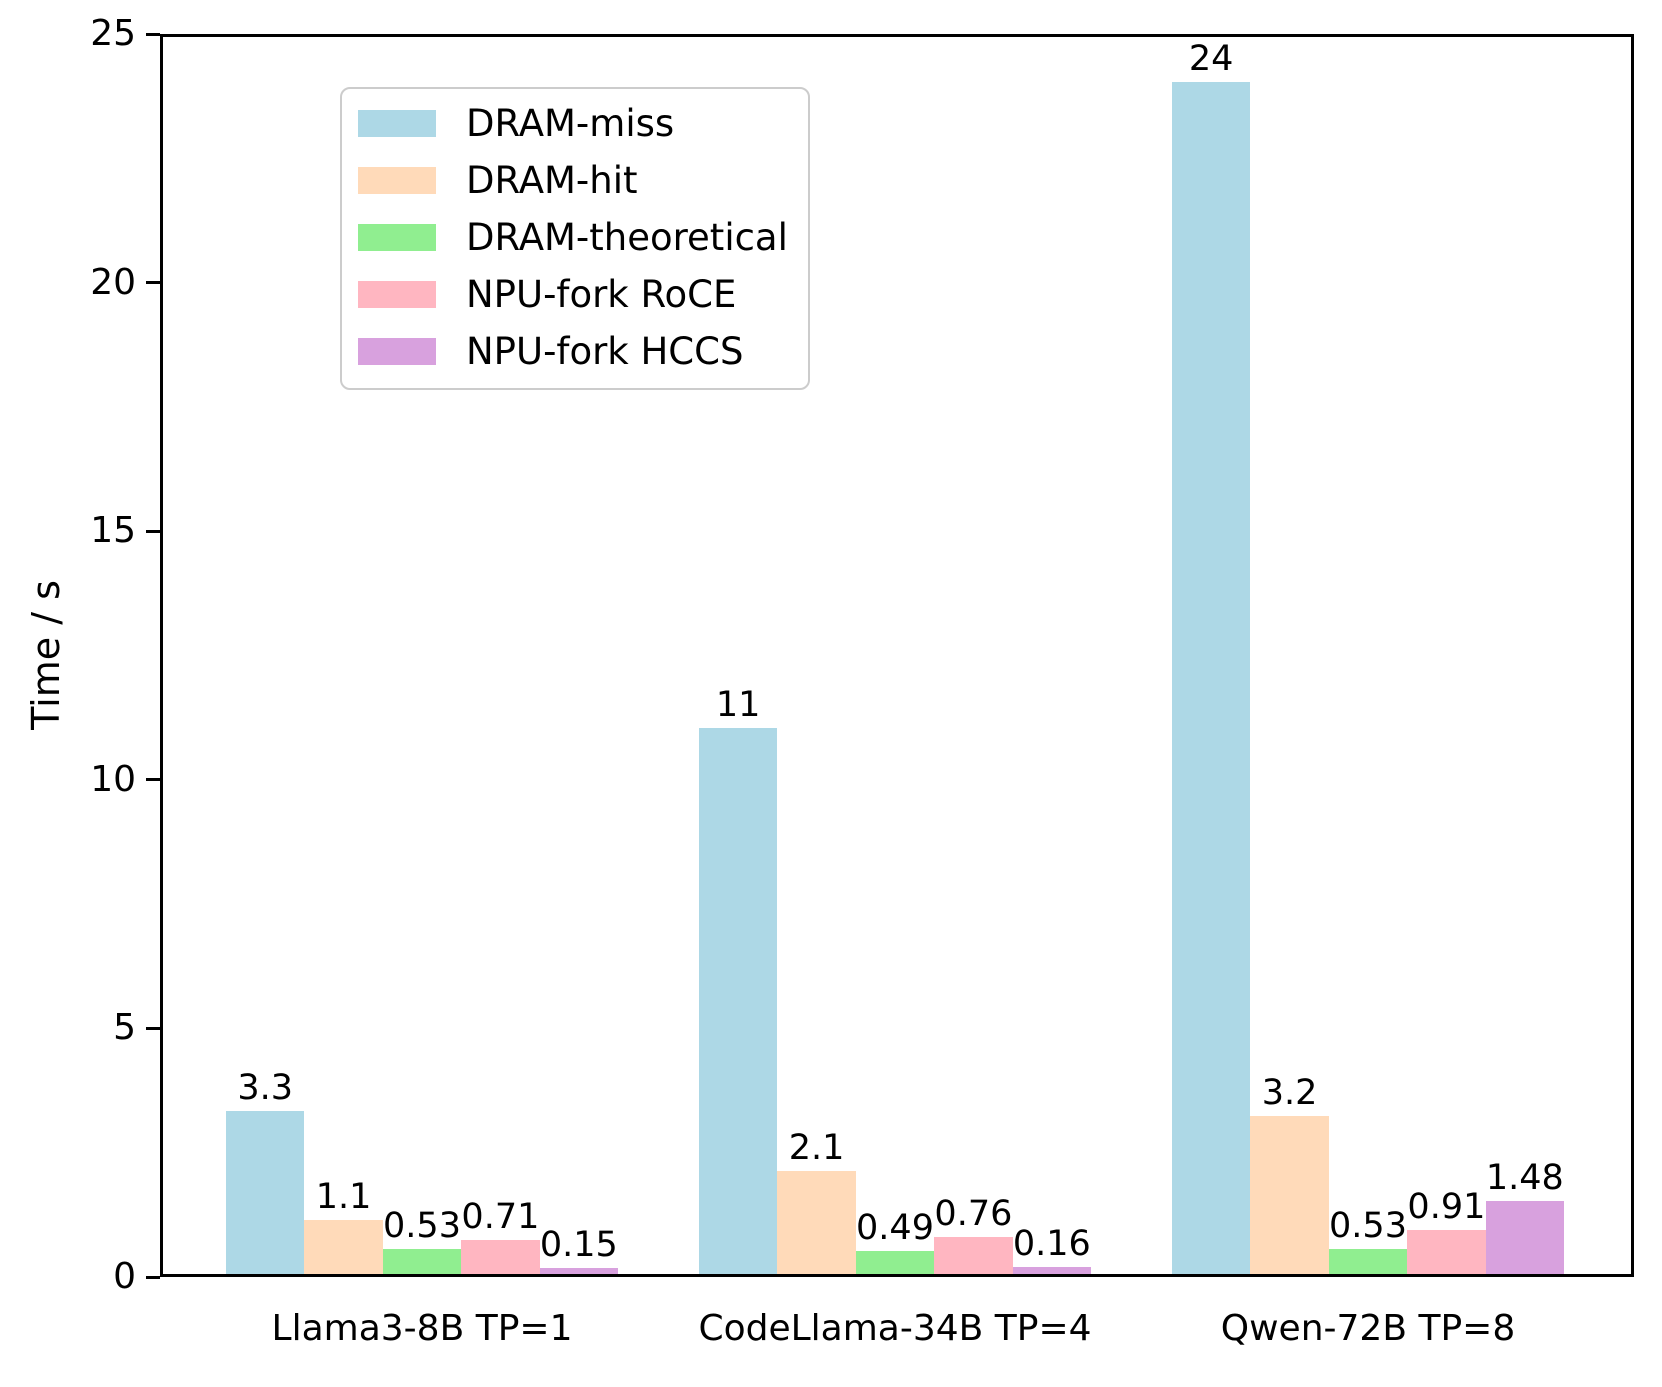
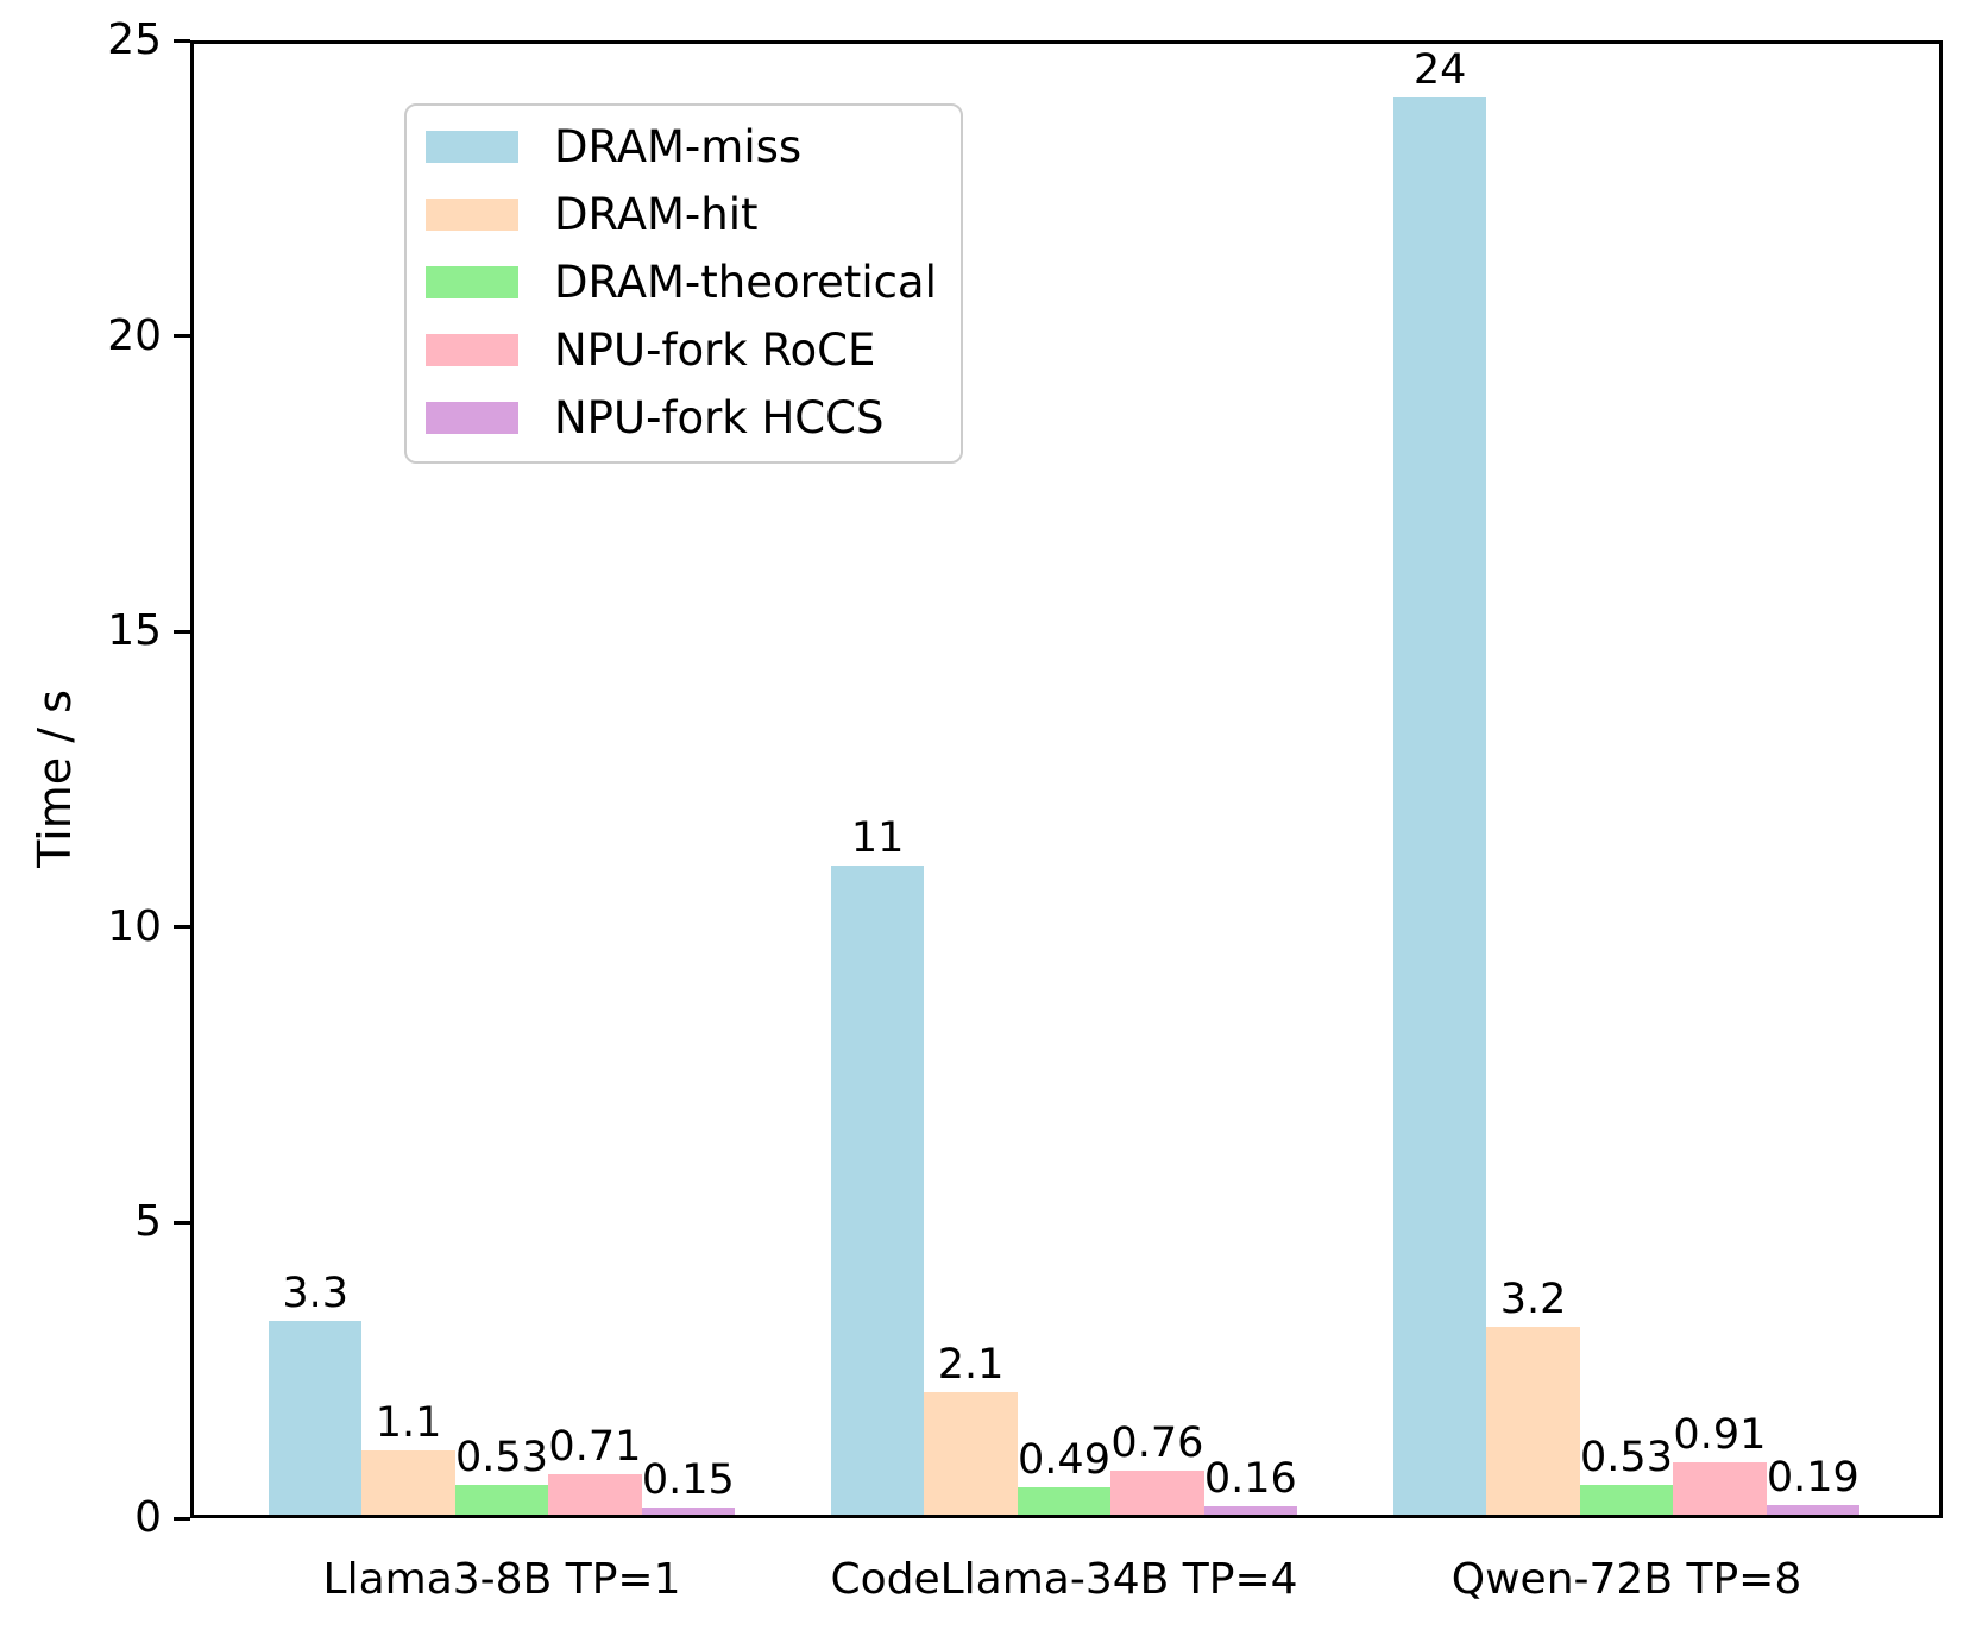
NPU-fork HCCS/Qwen-72B TP=8: 1.48 -> 0.19
